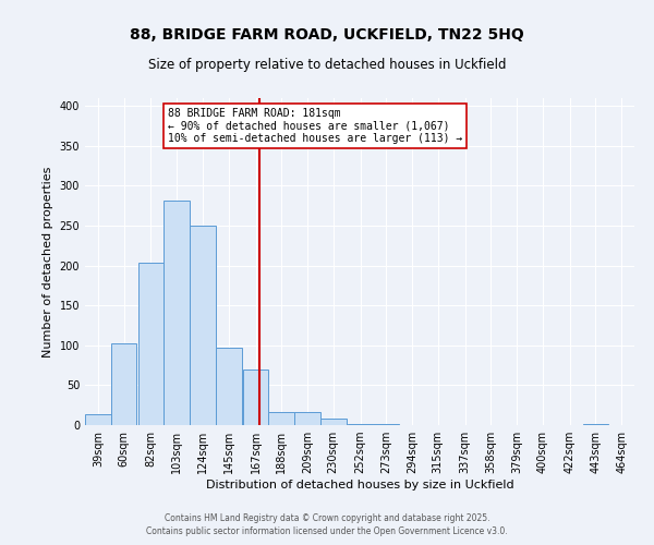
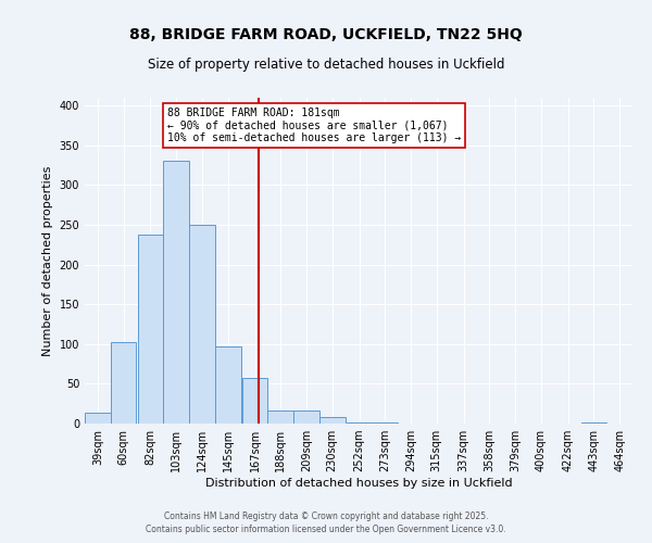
82sqm: 204 -> 238
103sqm: 282 -> 331
167sqm: 70 -> 57
